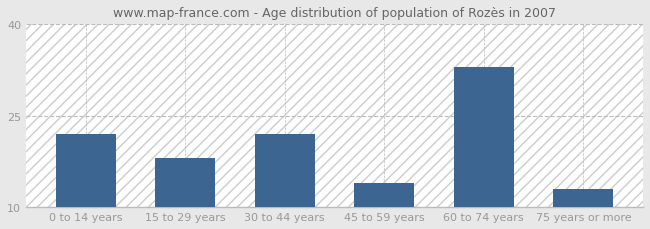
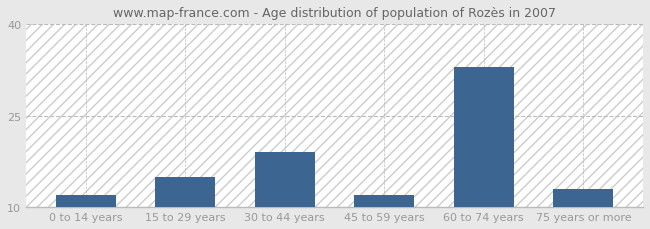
0 to 14 years: 22 -> 12
15 to 29 years: 18 -> 15
30 to 44 years: 22 -> 19
45 to 59 years: 14 -> 12
